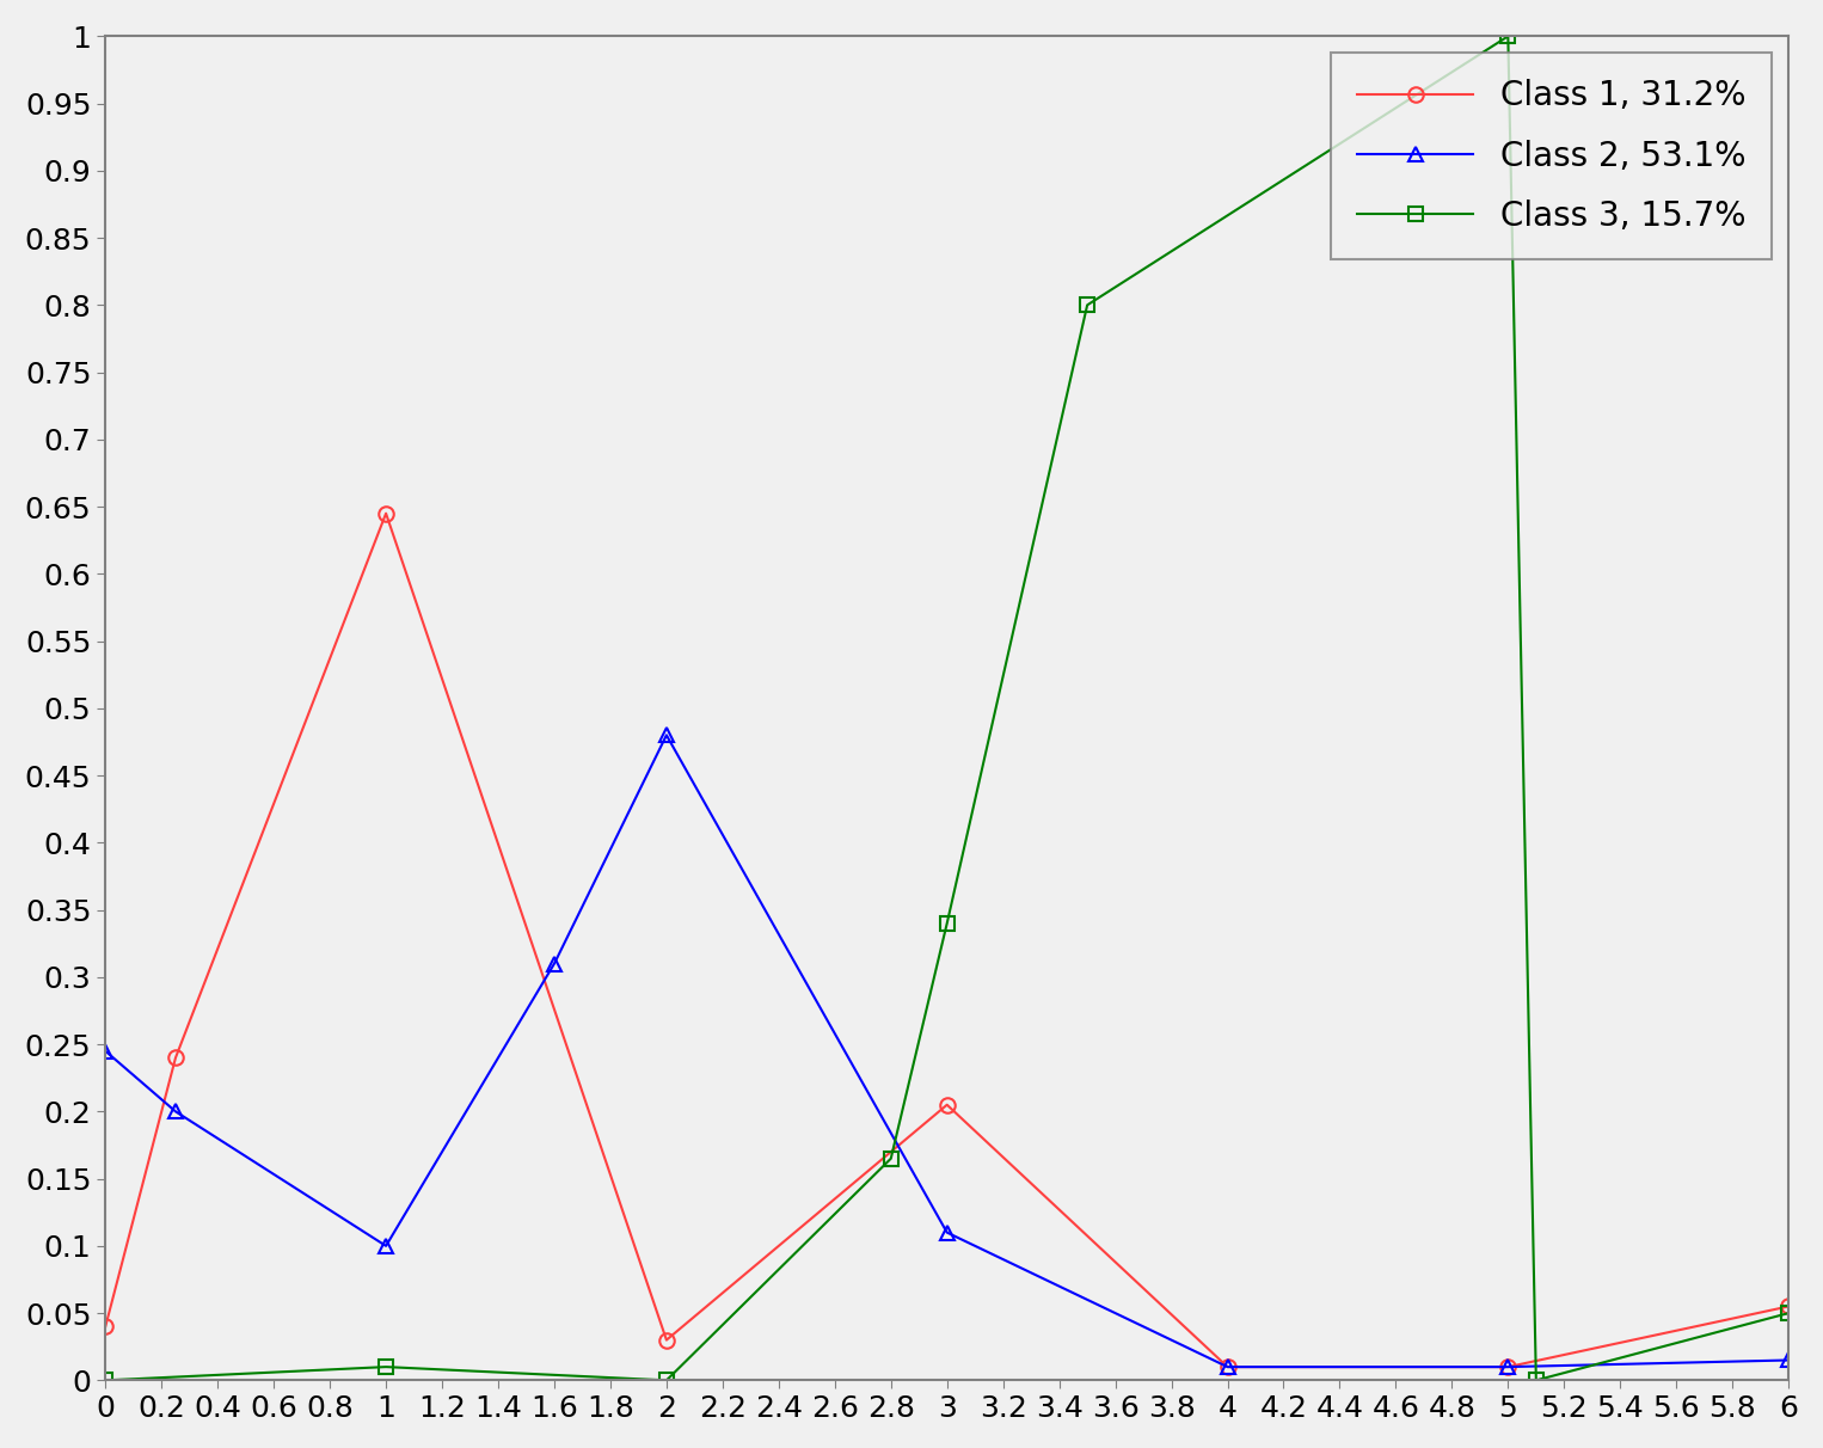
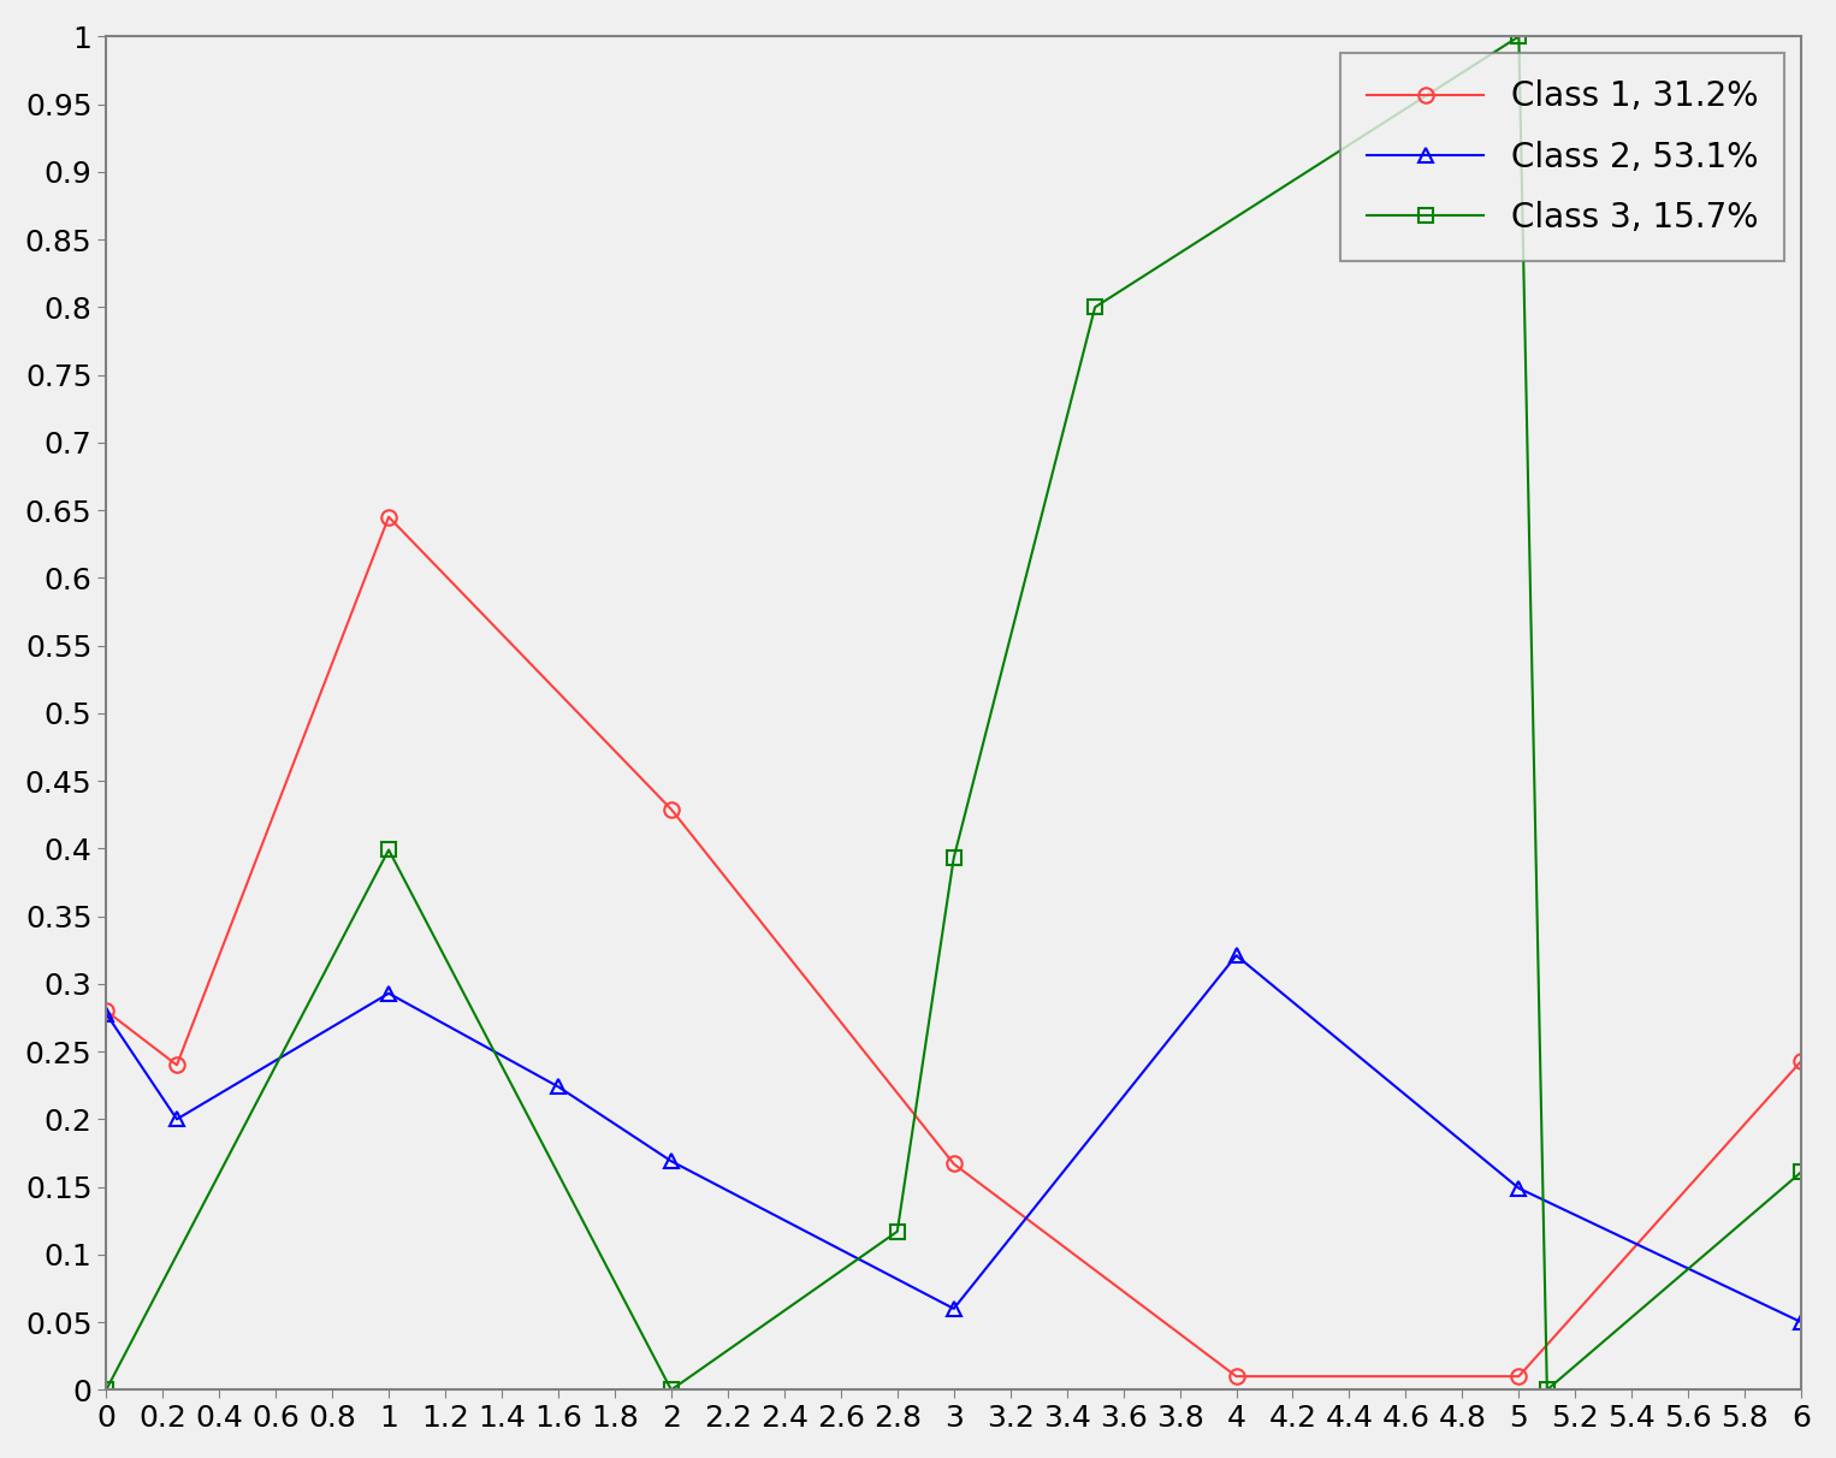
Class 1, 31.2%/0: 0.040 -> 0.280
Class 2, 53.1%/0: 0.245 -> 0.278
Class 2, 53.1%/1: 0.100 -> 0.293
Class 3, 15.7%/1: 0.010 -> 0.399
Class 2, 53.1%/1.6: 0.310 -> 0.224
Class 1, 31.2%/2: 0.030 -> 0.429
Class 2, 53.1%/2: 0.480 -> 0.169
Class 3, 15.7%/2.8: 0.165 -> 0.117
Class 1, 31.2%/3: 0.205 -> 0.167
Class 2, 53.1%/3: 0.110 -> 0.060
Class 3, 15.7%/3: 0.340 -> 0.393
Class 2, 53.1%/4: 0.010 -> 0.321
Class 2, 53.1%/5: 0.010 -> 0.149
Class 1, 31.2%/6: 0.055 -> 0.243
Class 2, 53.1%/6: 0.015 -> 0.050
Class 3, 15.7%/6: 0.050 -> 0.161
